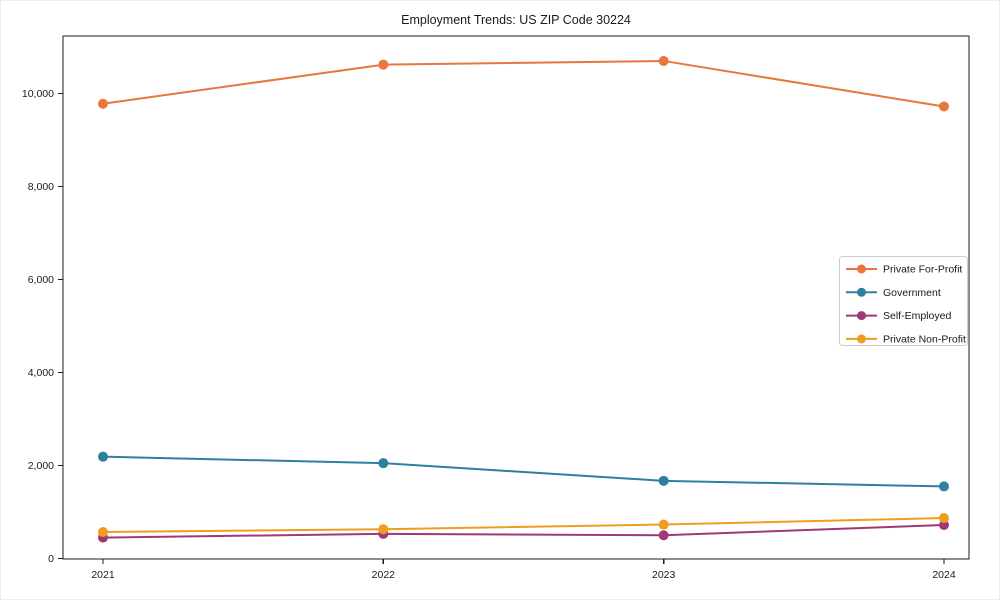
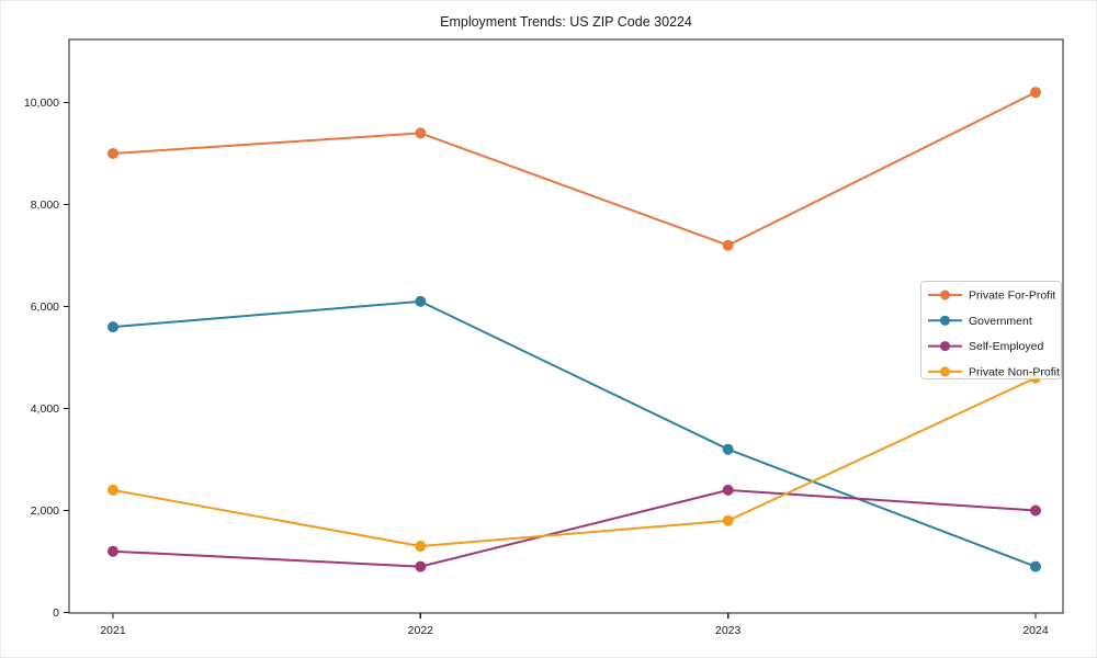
Private For-Profit/2021: 9800 -> 9000
Government/2021: 2200 -> 5600
Self-Employed/2021: 400 -> 1200
Private Non-Profit/2021: 600 -> 2400
Private For-Profit/2022: 10600 -> 9400
Government/2022: 2000 -> 6100
Self-Employed/2022: 500 -> 900
Private Non-Profit/2022: 600 -> 1300
Private For-Profit/2023: 10700 -> 7200
Government/2023: 1700 -> 3200
Self-Employed/2023: 500 -> 2400
Private Non-Profit/2023: 700 -> 1800
Private For-Profit/2024: 9700 -> 10200
Government/2024: 1600 -> 900
Self-Employed/2024: 700 -> 2000
Private Non-Profit/2024: 900 -> 4600
